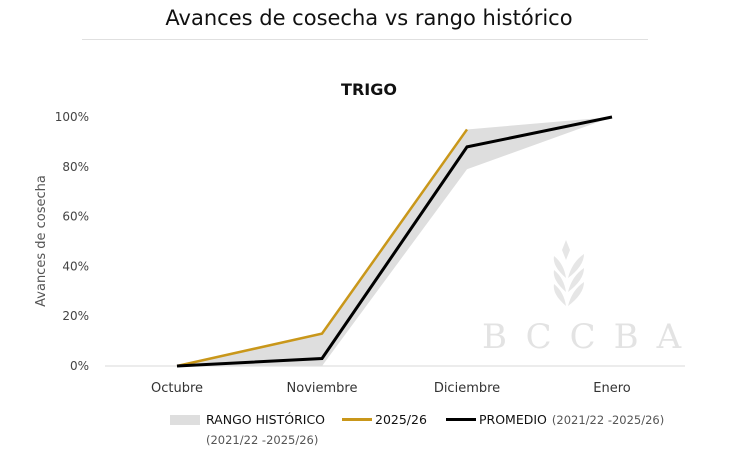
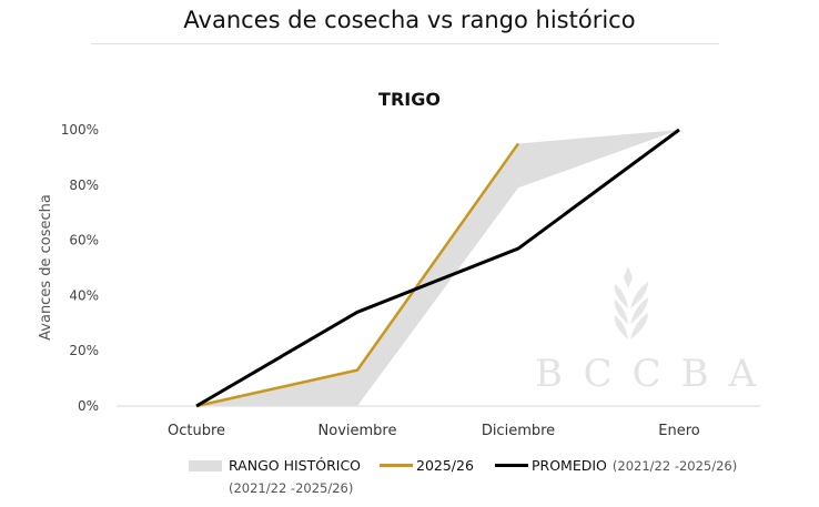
PROMEDIO (2021/22 -2025/26)/Noviembre: 3% -> 34%
PROMEDIO (2021/22 -2025/26)/Diciembre: 88% -> 57%
